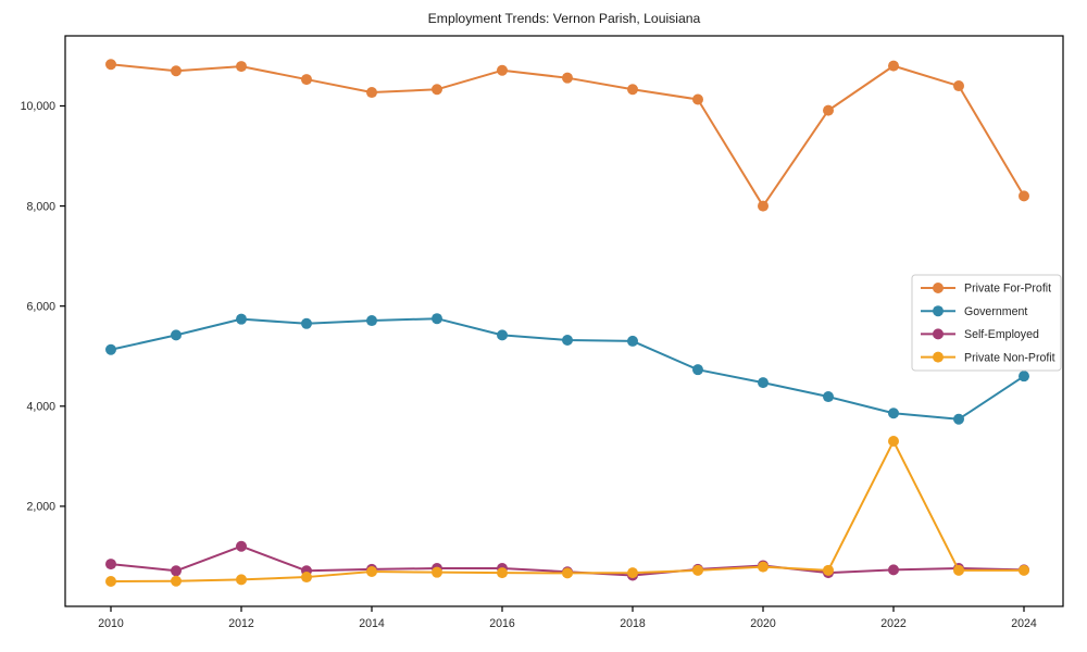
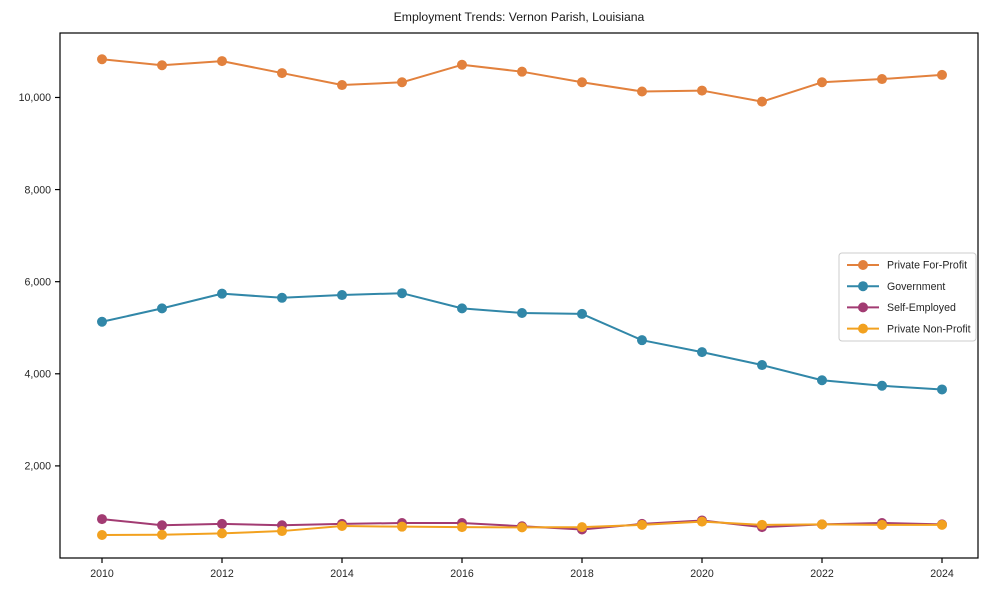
Self-Employed/2012: 1200 -> 700
Private For-Profit/2020: 8000 -> 10200
Private For-Profit/2022: 10800 -> 10300
Private Non-Profit/2022: 3300 -> 700
Private For-Profit/2024: 8200 -> 10500
Government/2024: 4600 -> 3700
